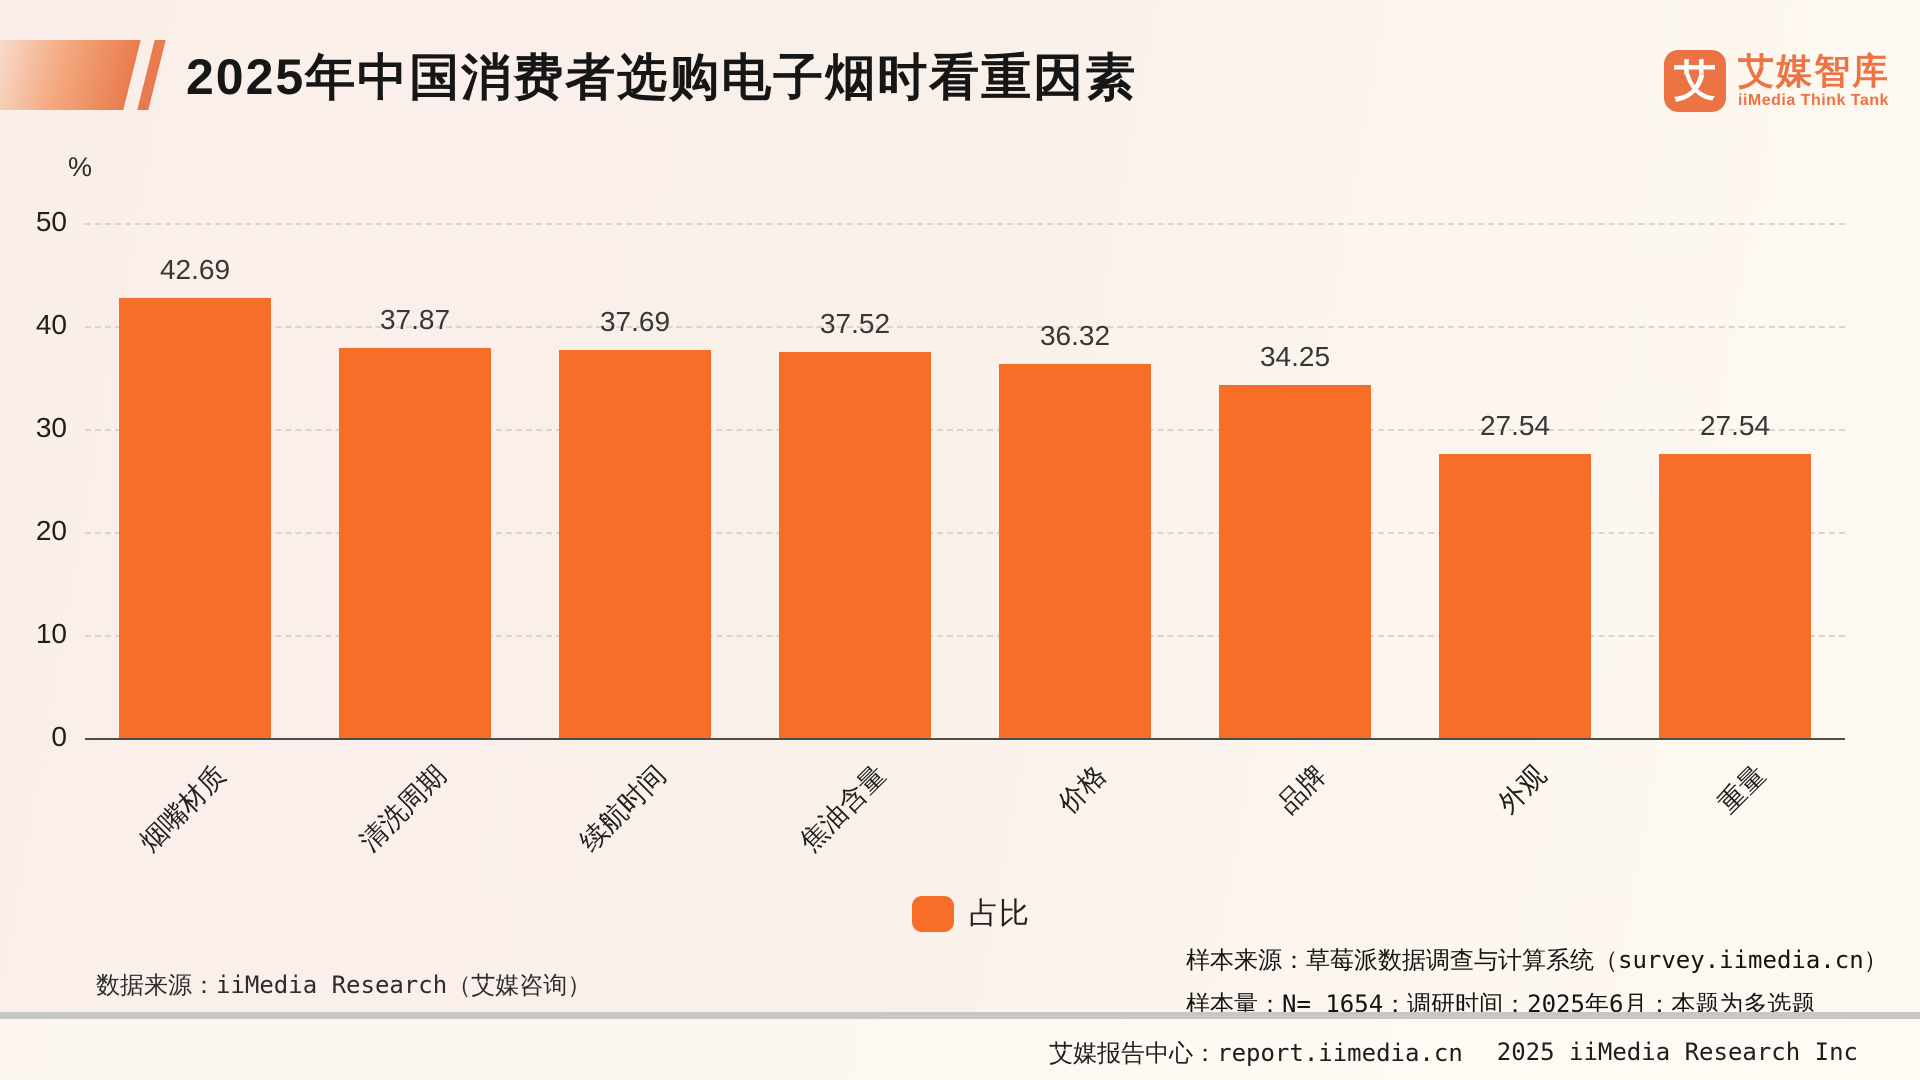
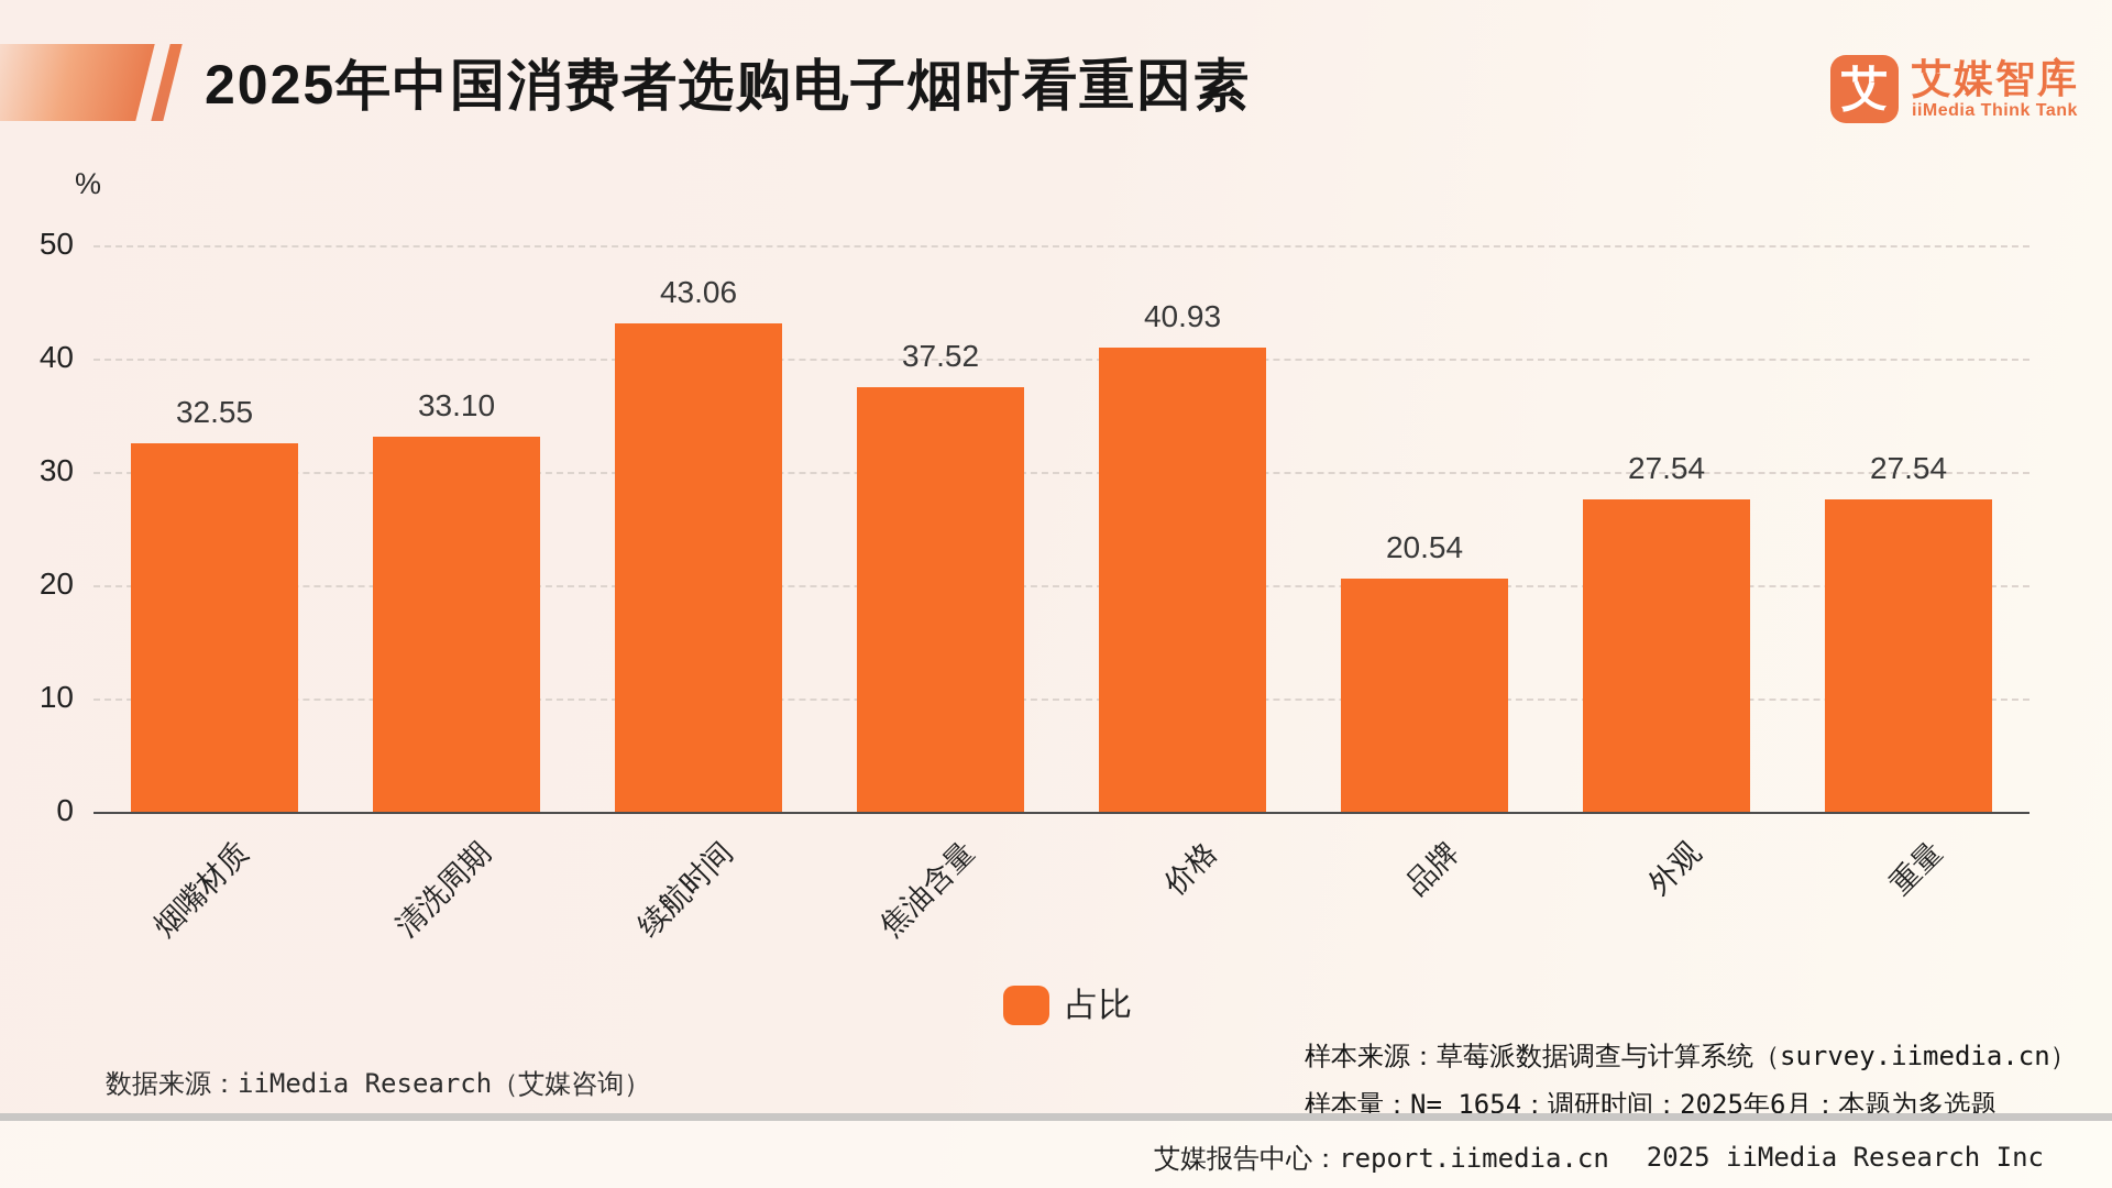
烟嘴材质: 42.69 -> 32.55
清洗周期: 37.87 -> 33.10
续航时间: 37.69 -> 43.06
价格: 36.32 -> 40.93
品牌: 34.25 -> 20.54
